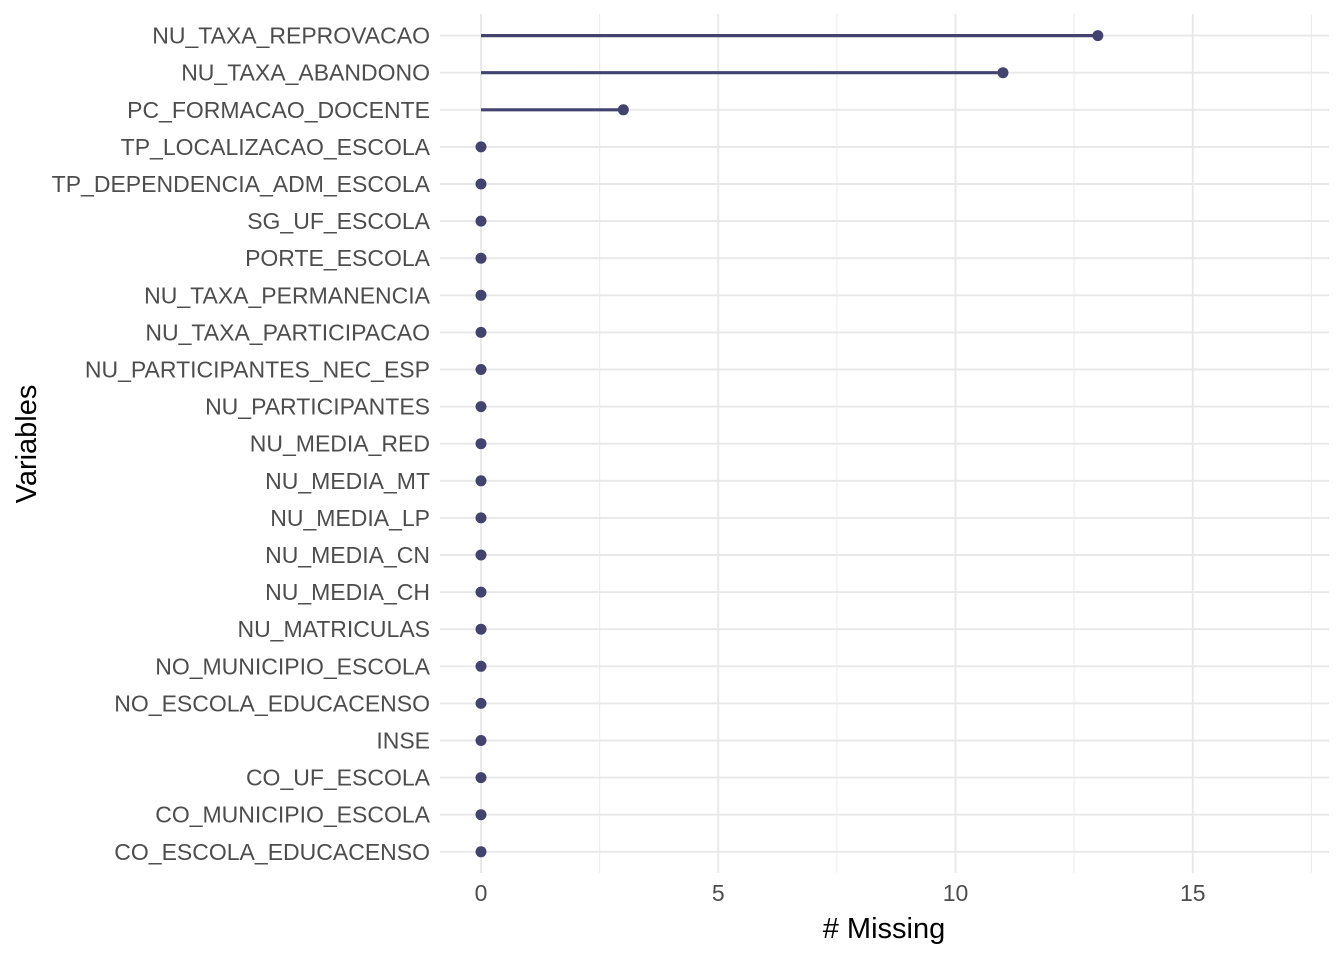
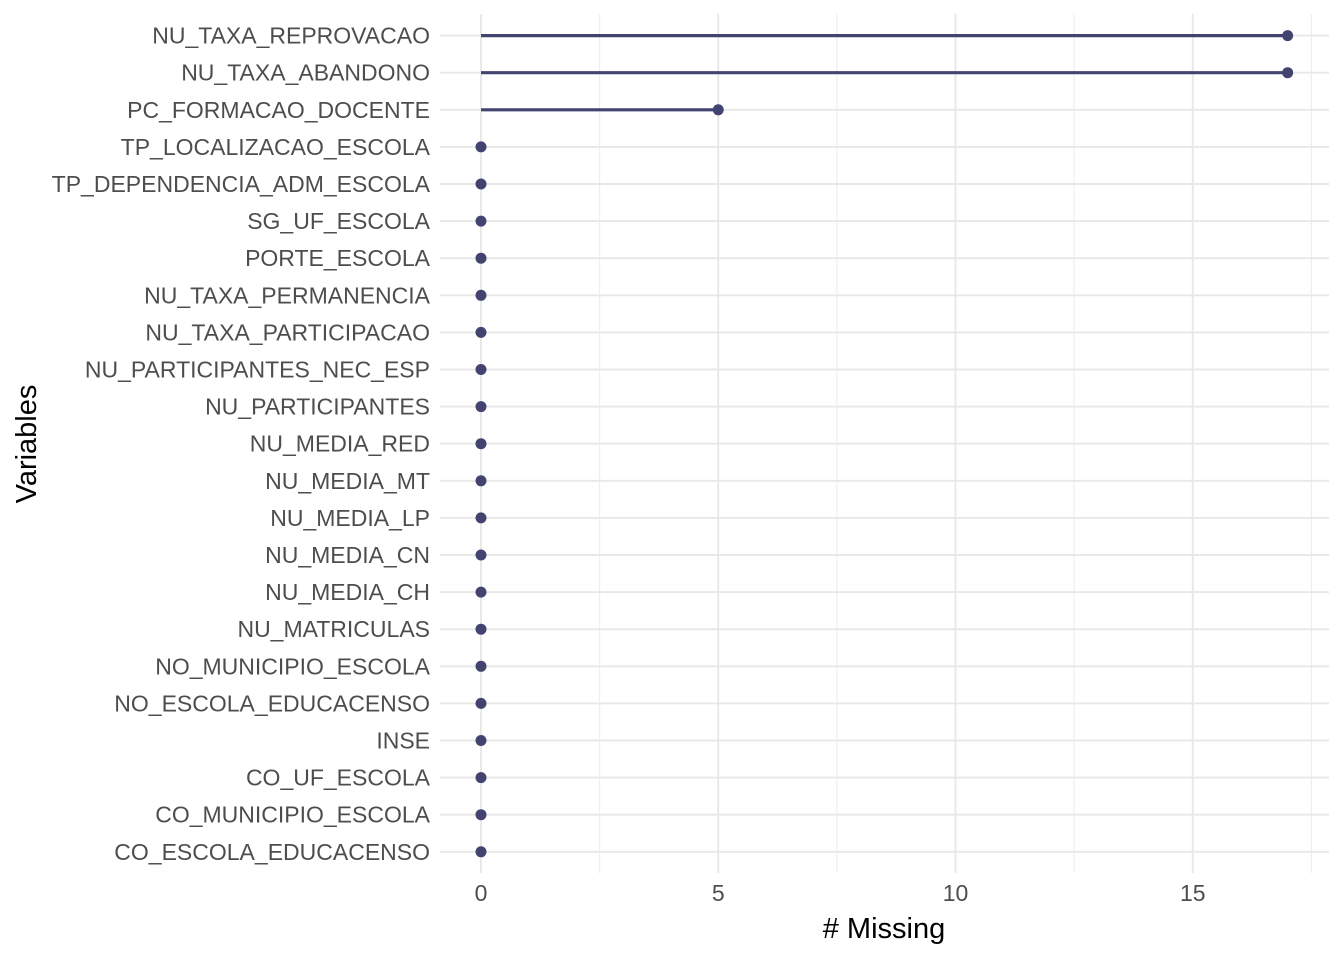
NU_TAXA_REPROVACAO: 13 -> 17
NU_TAXA_ABANDONO: 11 -> 17
PC_FORMACAO_DOCENTE: 3 -> 5
